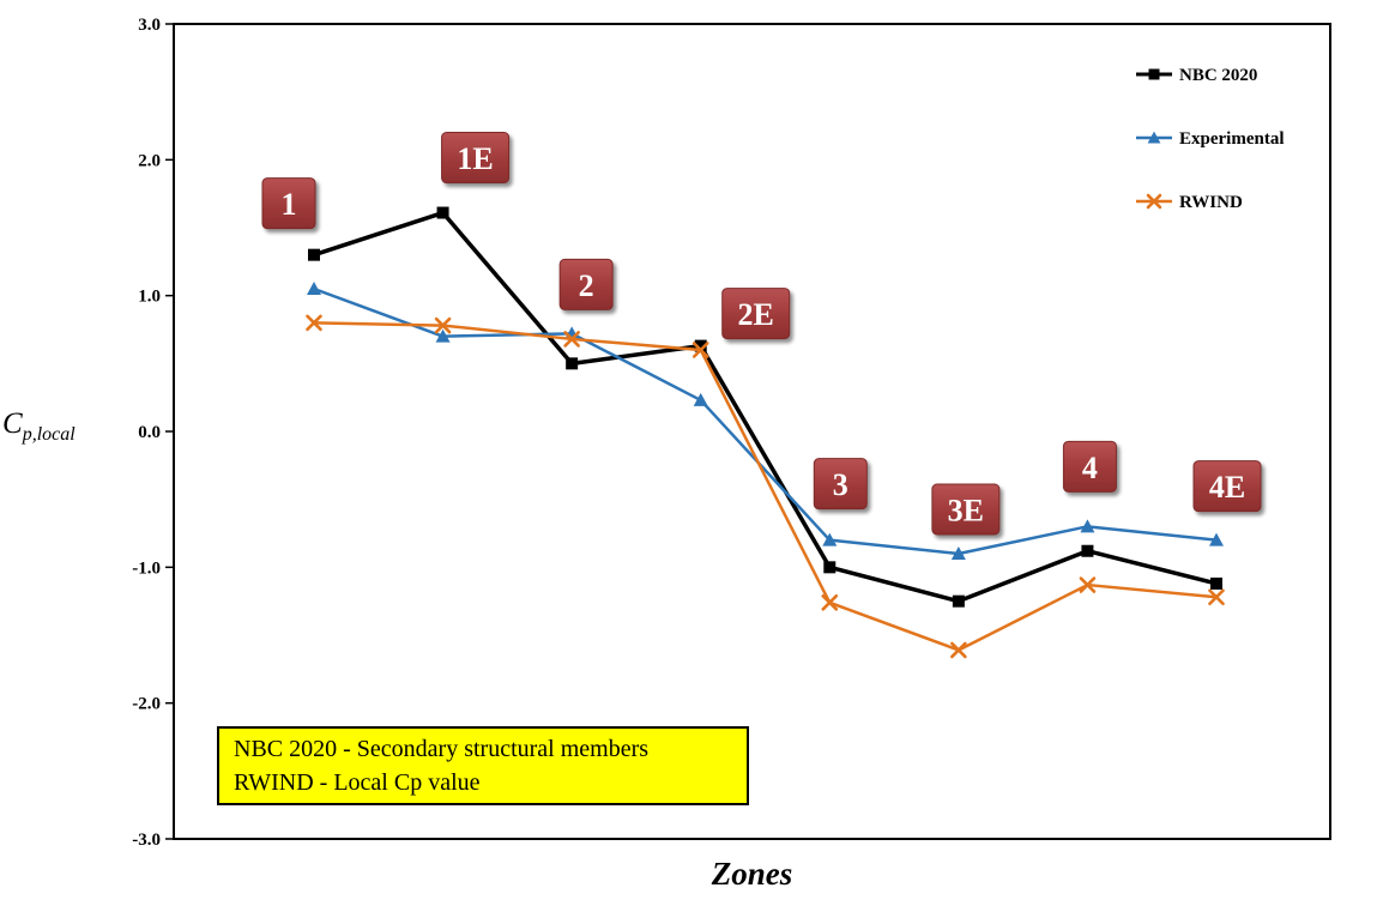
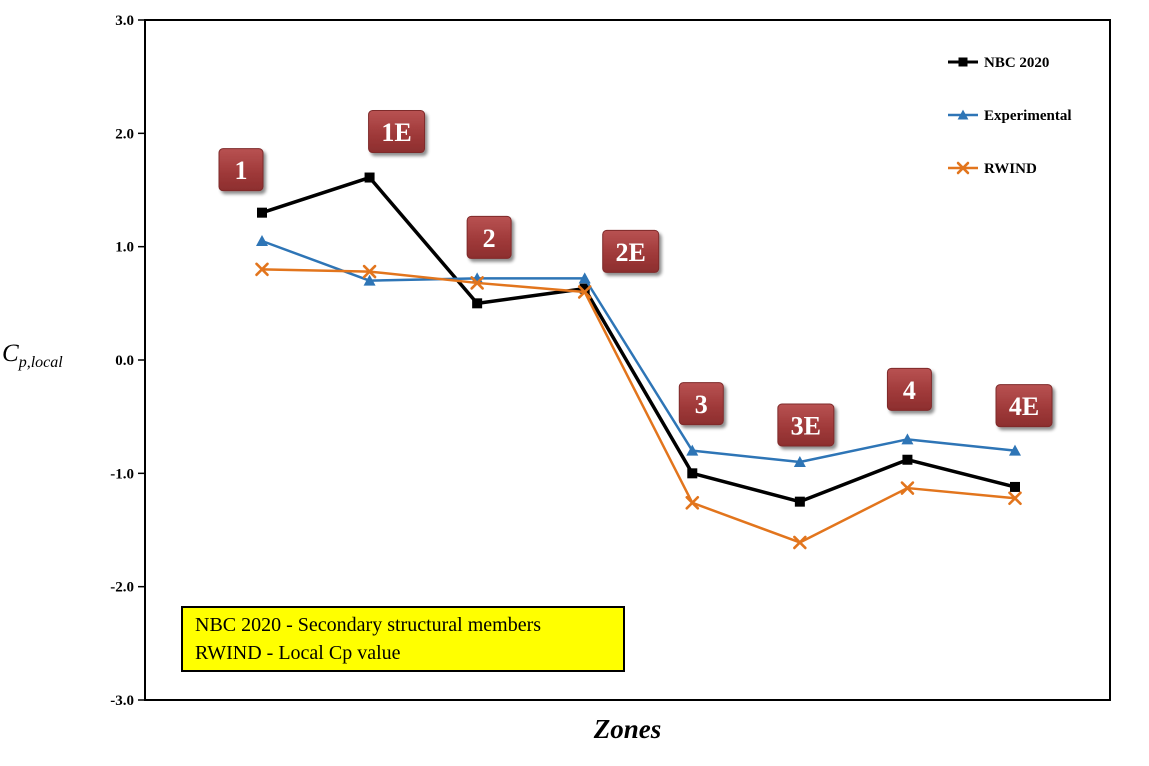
Experimental/2E: 0.23 -> 0.72
